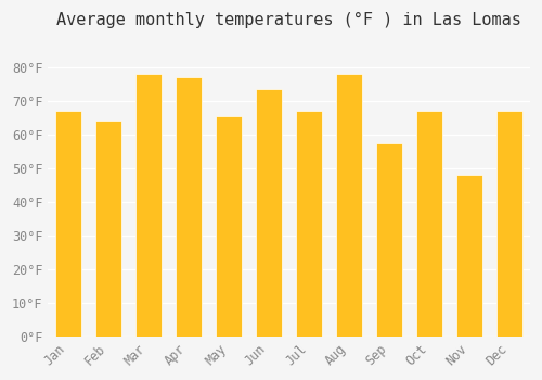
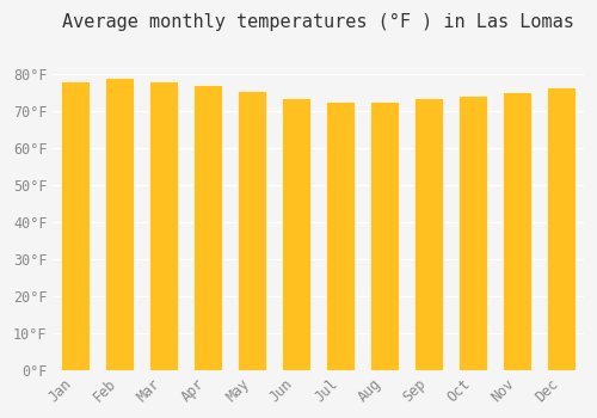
Jan: 67.0°F -> 78.0°F
Feb: 64.0°F -> 79.0°F
May: 65.5°F -> 75.5°F
Jul: 67.0°F -> 72.5°F
Aug: 78.0°F -> 72.5°F
Sep: 57.5°F -> 73.5°F
Oct: 67.0°F -> 74.0°F
Nov: 48.0°F -> 75.0°F
Dec: 67.0°F -> 76.5°F
